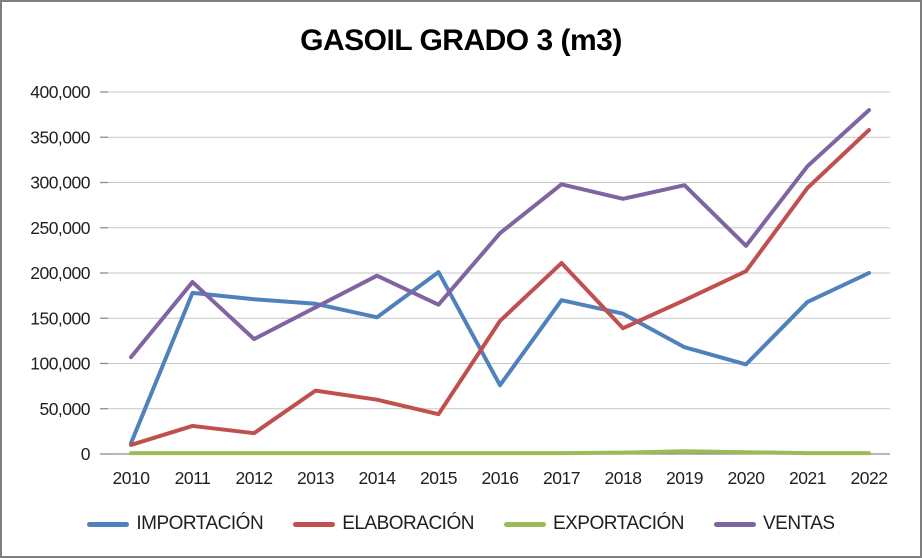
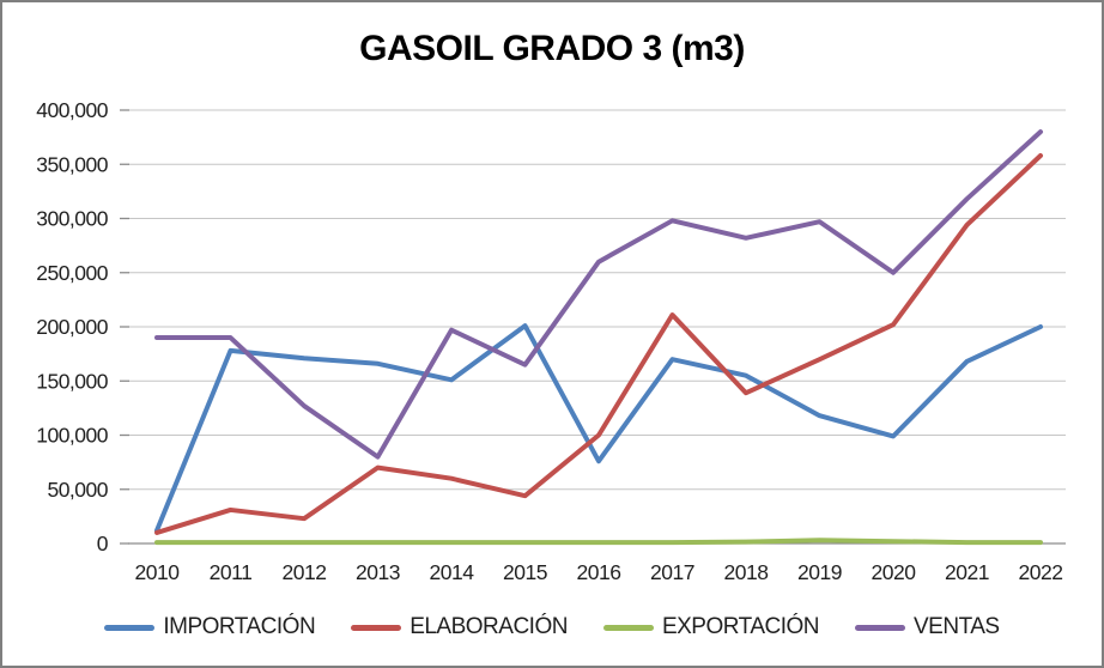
VENTAS/2010: 110000 -> 190000
VENTAS/2013: 160000 -> 80000
ELABORACIÓN/2016: 150000 -> 100000
VENTAS/2016: 240000 -> 260000
VENTAS/2020: 230000 -> 250000
